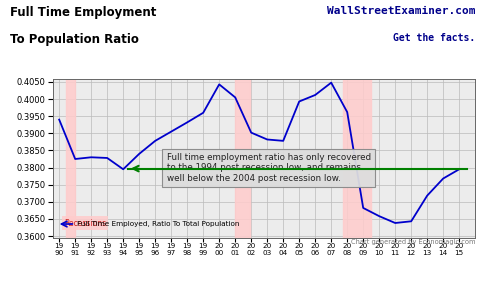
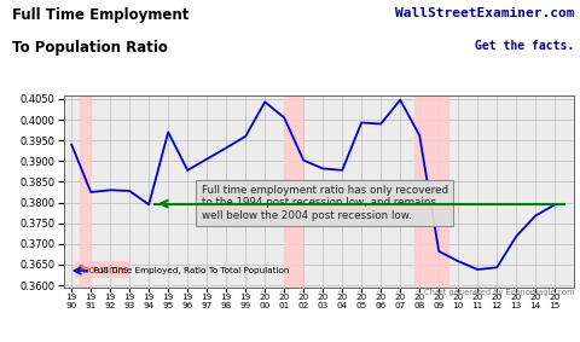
19 95: 0.3840 -> 0.3970
20 06: 0.4012 -> 0.3990
